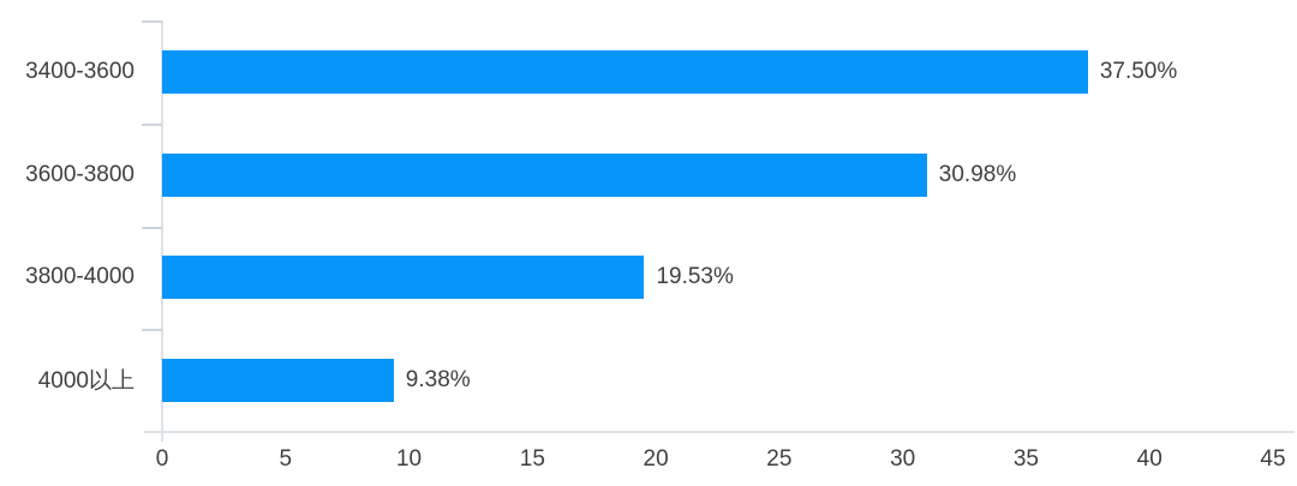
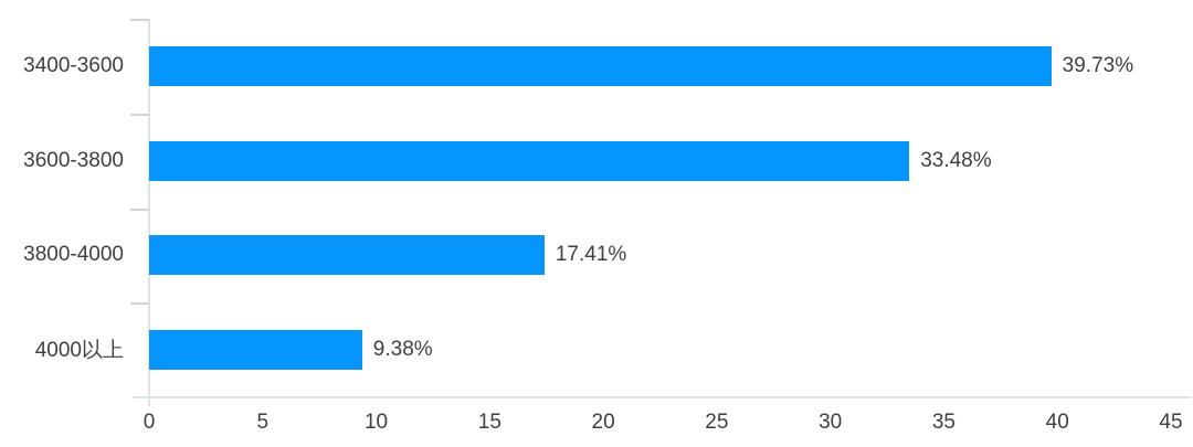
3400-3600: 37.50% -> 39.73%
3600-3800: 30.98% -> 33.48%
3800-4000: 19.53% -> 17.41%
